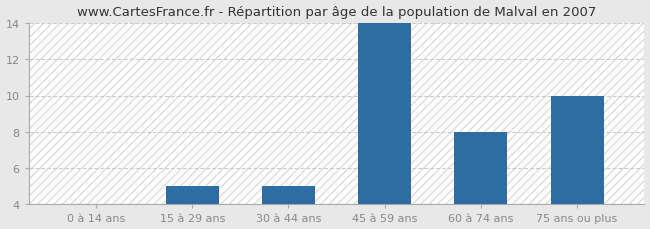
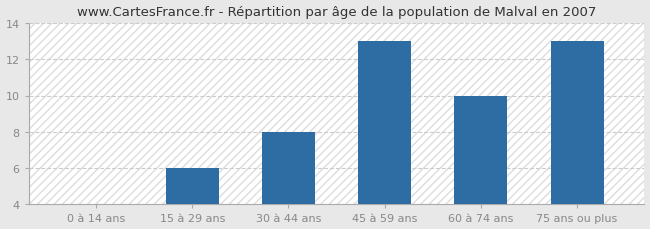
15 à 29 ans: 5 -> 6
30 à 44 ans: 5 -> 8
45 à 59 ans: 14 -> 13
60 à 74 ans: 8 -> 10
75 ans ou plus: 10 -> 13
